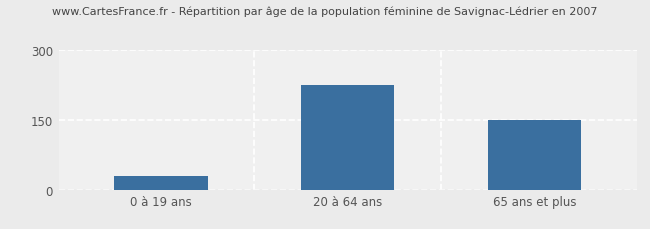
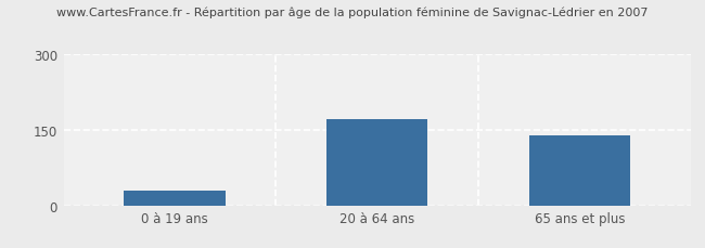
20 à 64 ans: 225 -> 170
65 ans et plus: 150 -> 138
